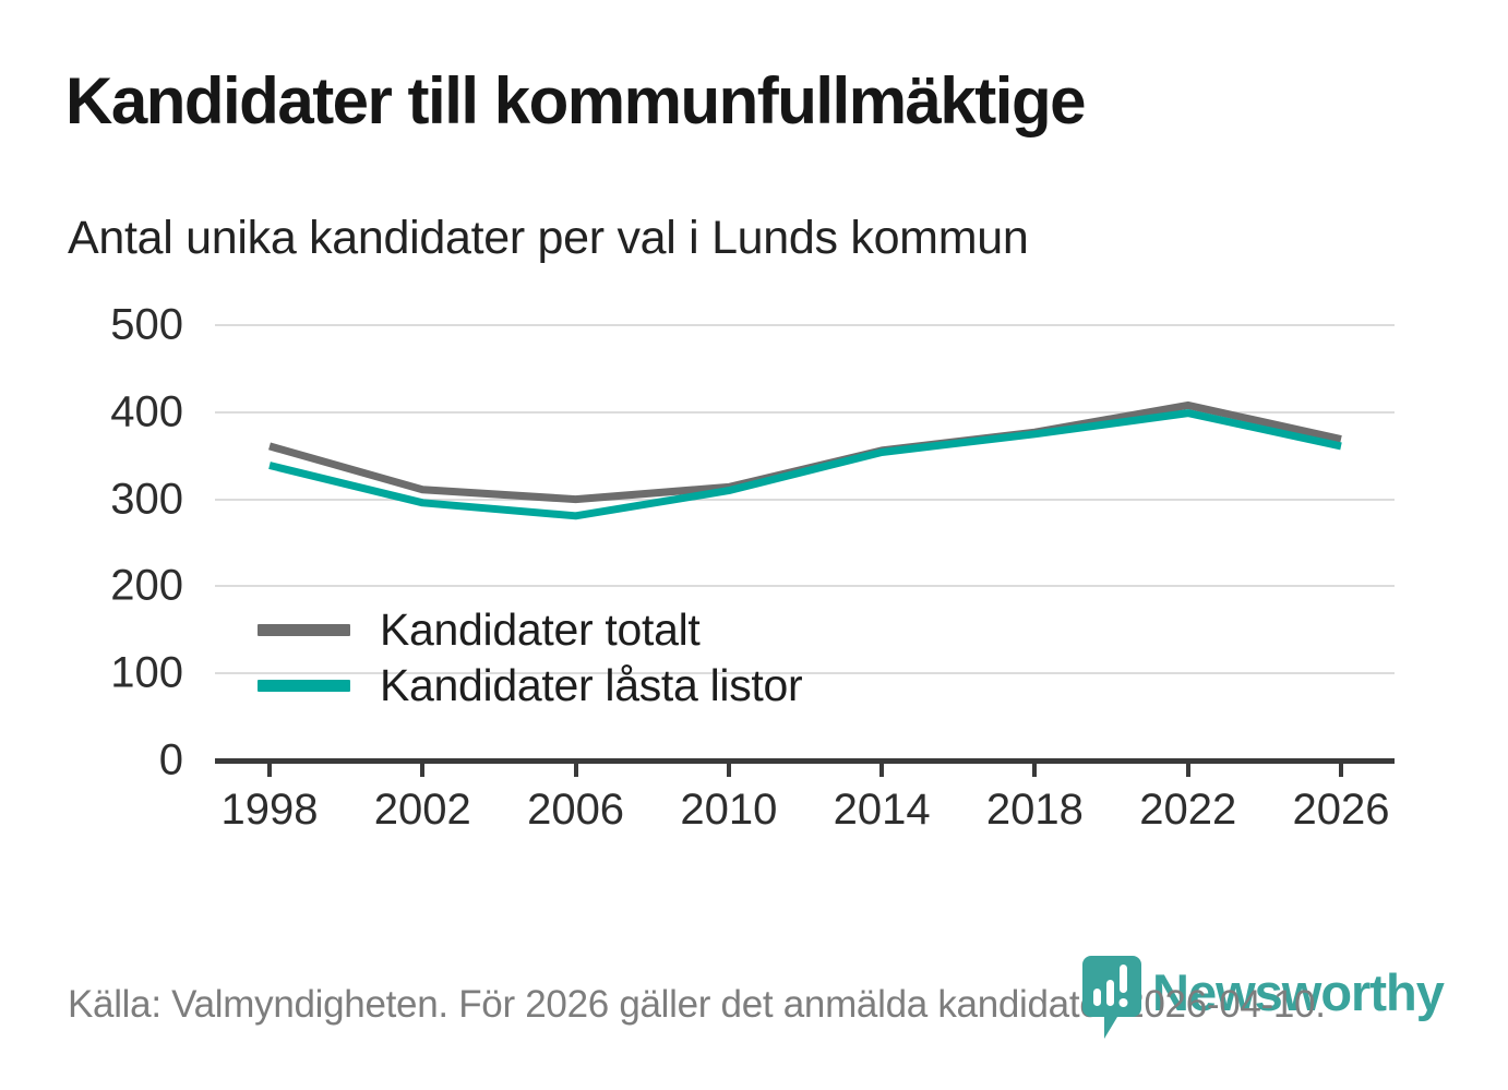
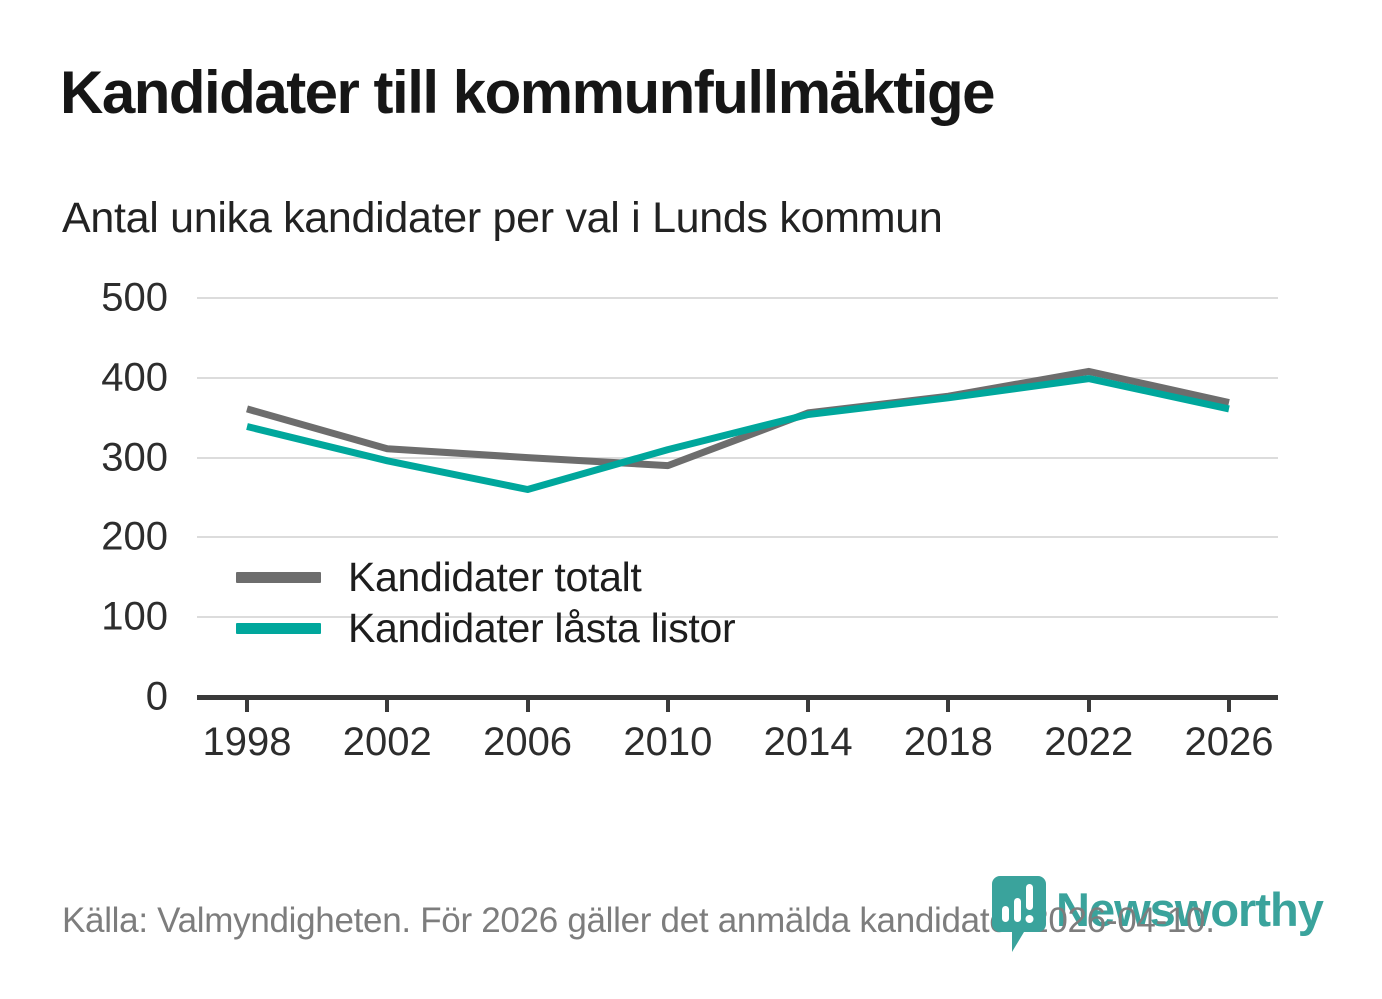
Kandidater låsta listor/2006: 280 -> 260
Kandidater totalt/2010: 310 -> 290
